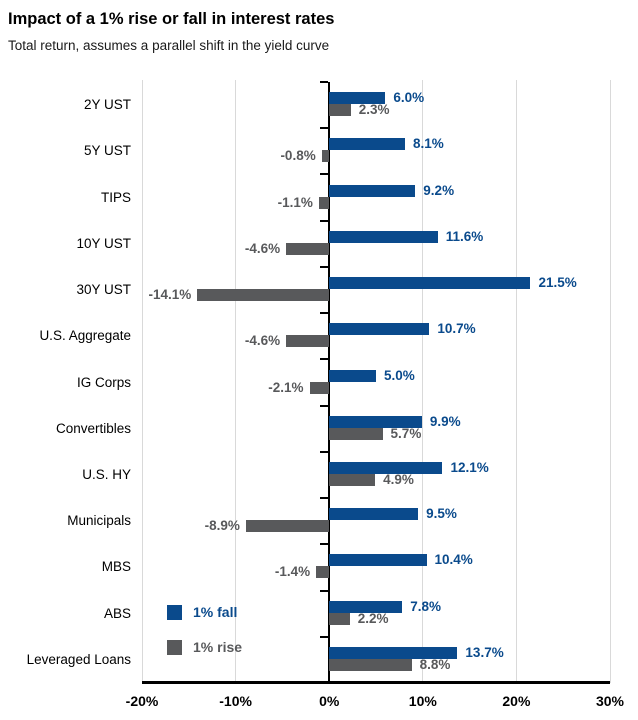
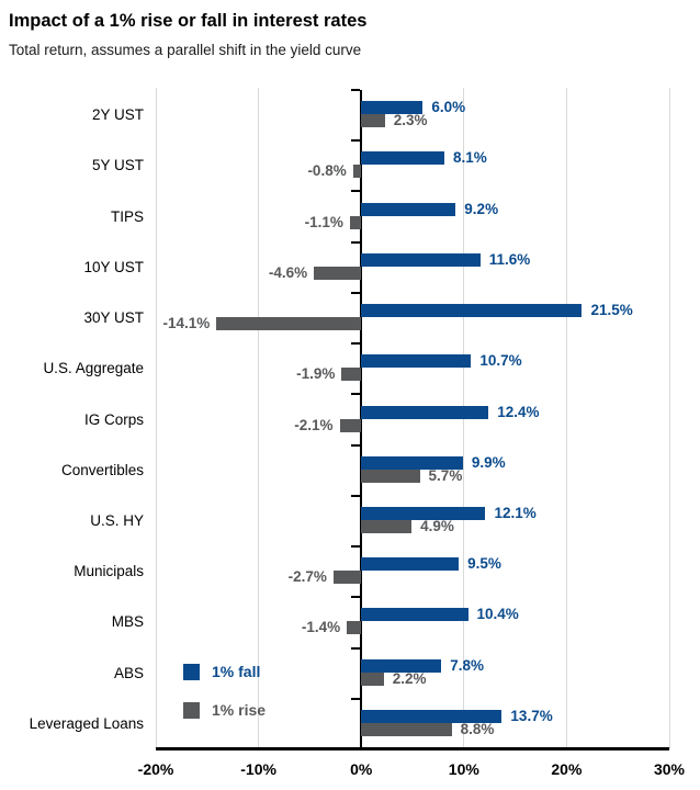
1% rise/U.S. Aggregate: -4.6% -> -1.9%
1% fall/IG Corps: 5.0% -> 12.4%
1% rise/Municipals: -8.9% -> -2.7%
